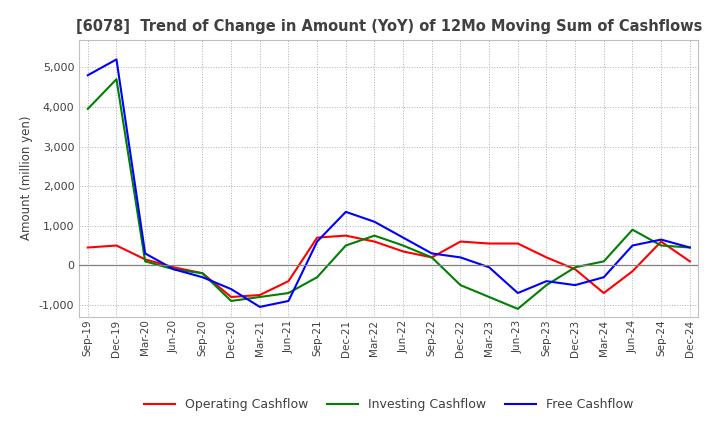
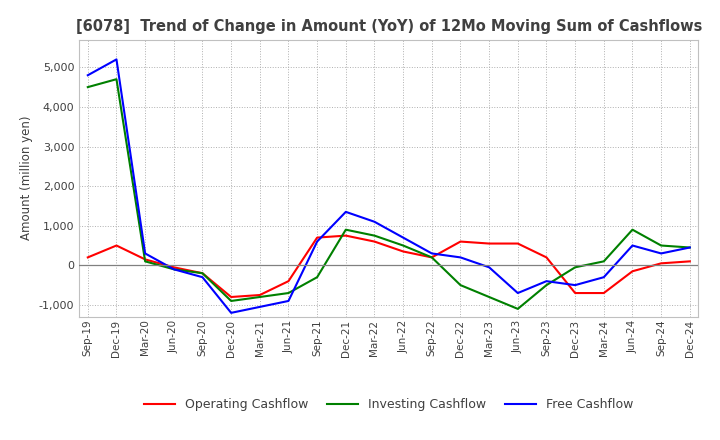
Operating Cashflow/Sep-19: 450 -> 200
Investing Cashflow/Sep-19: 3,950 -> 4,500
Free Cashflow/Dec-20: -600 -> -1,200
Investing Cashflow/Dec-21: 500 -> 900
Operating Cashflow/Dec-23: -100 -> -700
Operating Cashflow/Sep-24: 600 -> 50
Free Cashflow/Sep-24: 650 -> 300
